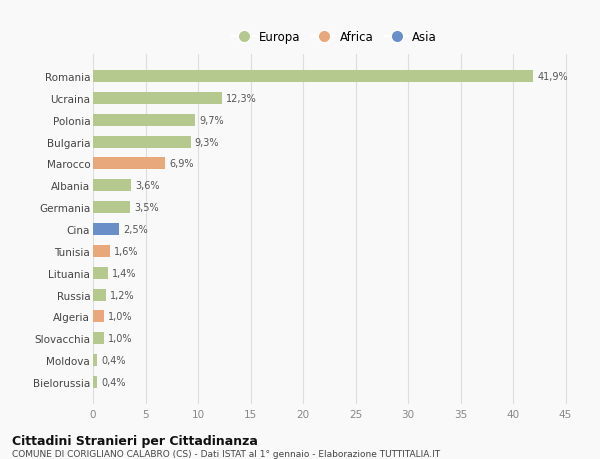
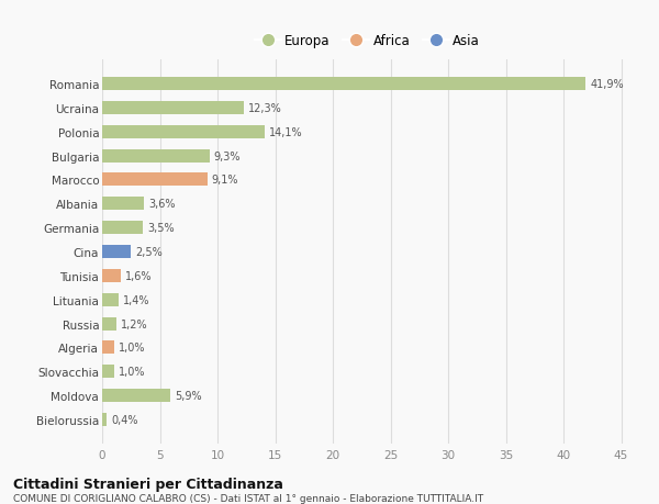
Polonia: 9,7% -> 14,1%
Marocco: 6,9% -> 9,1%
Moldova: 0,4% -> 5,9%
